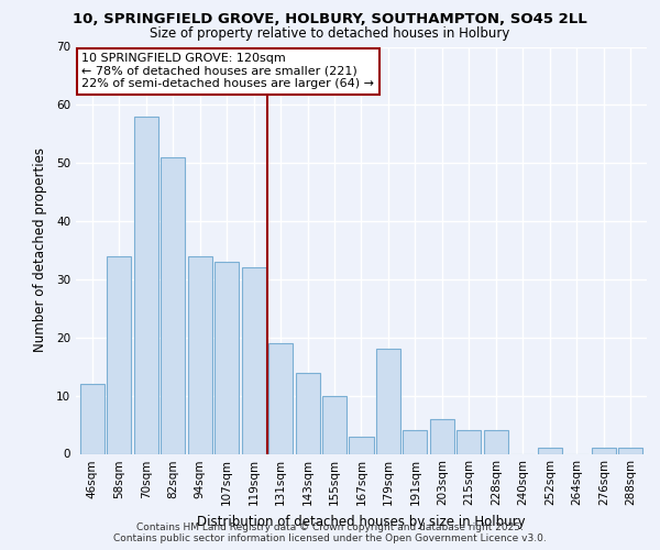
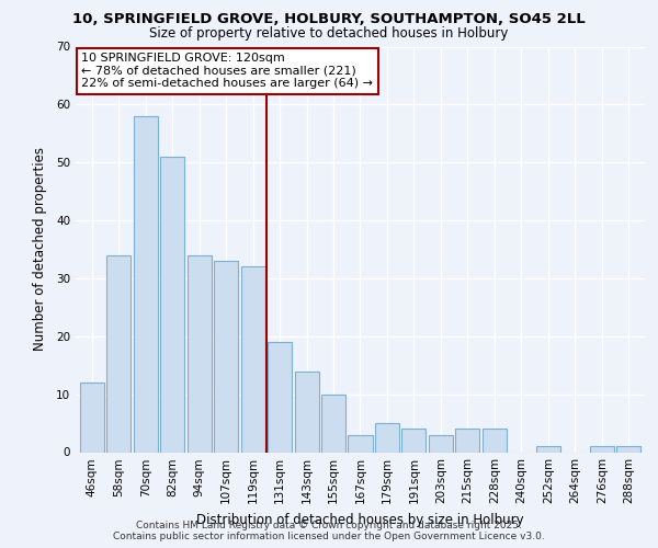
179sqm: 18 -> 5
203sqm: 6 -> 3
